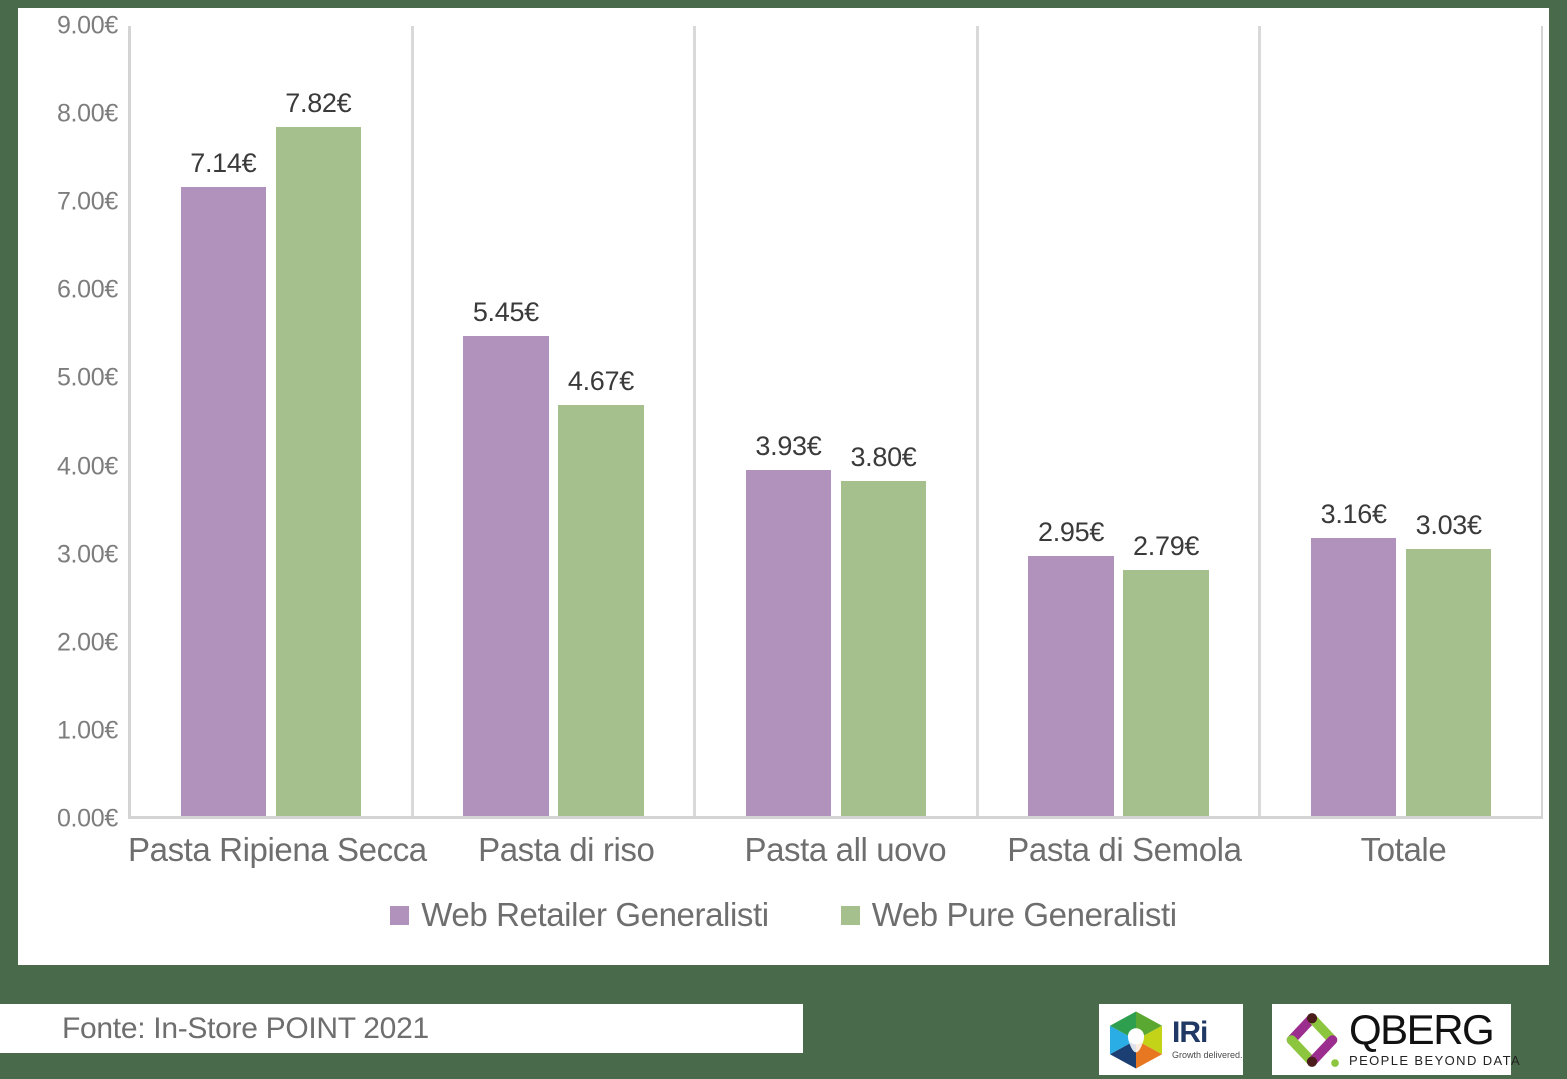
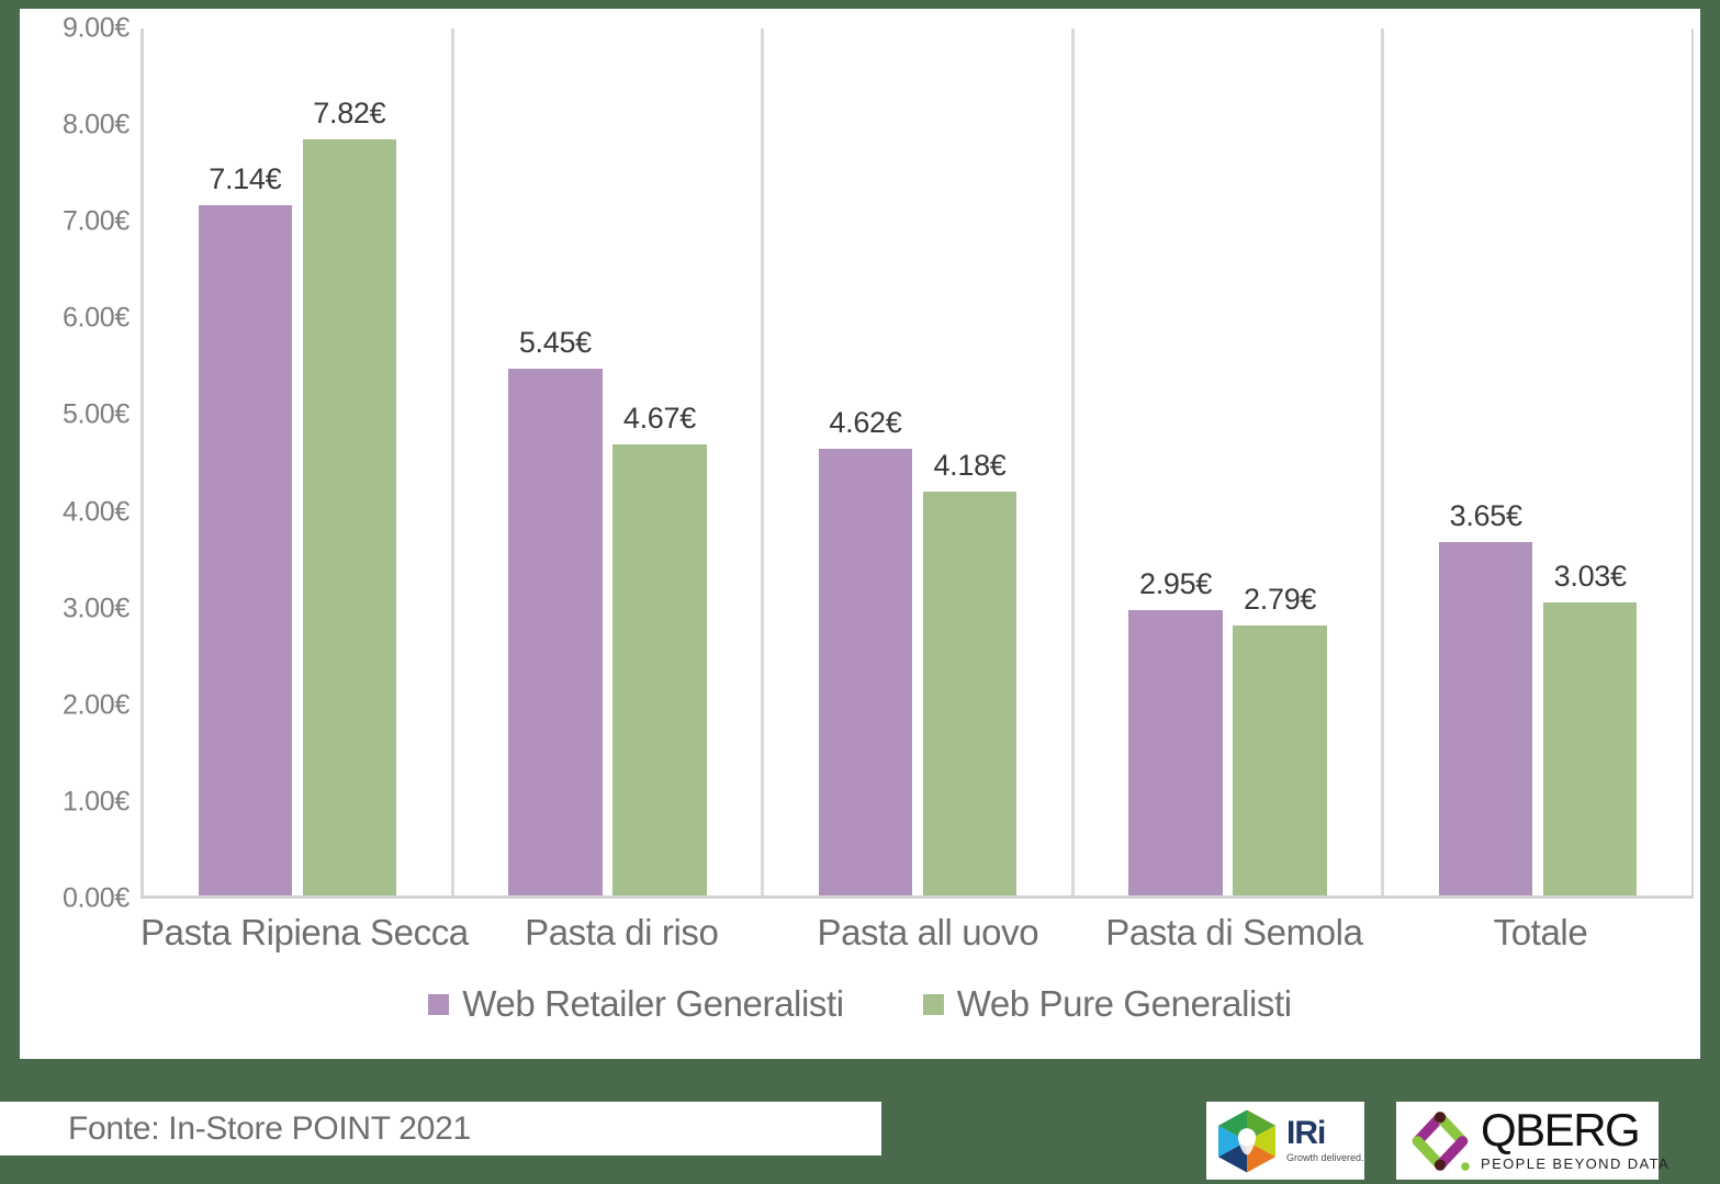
Web Retailer Generalisti/Pasta all uovo: 3.93 -> 4.62
Web Pure Generalisti/Pasta all uovo: 3.80 -> 4.18
Web Retailer Generalisti/Totale: 3.16 -> 3.65
